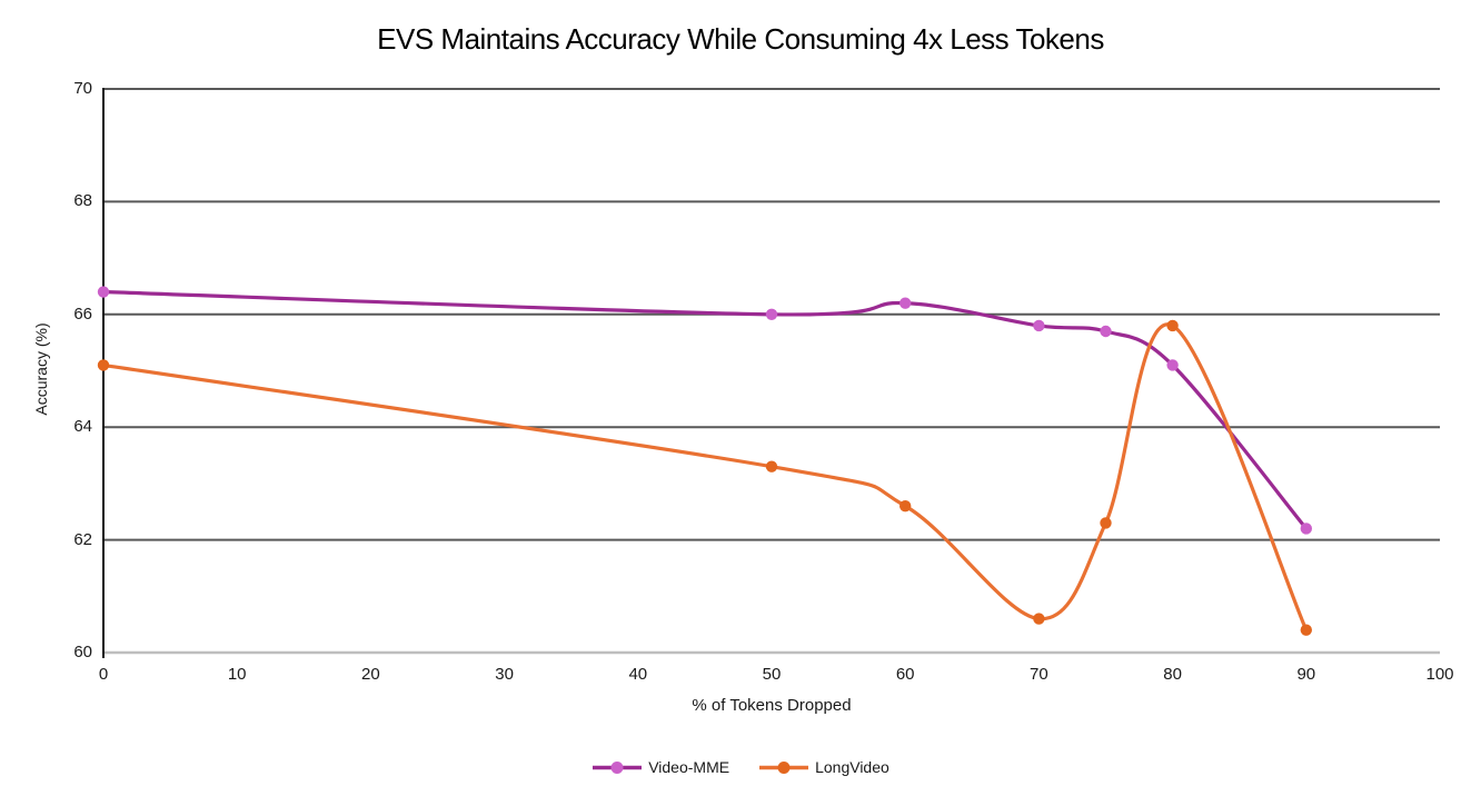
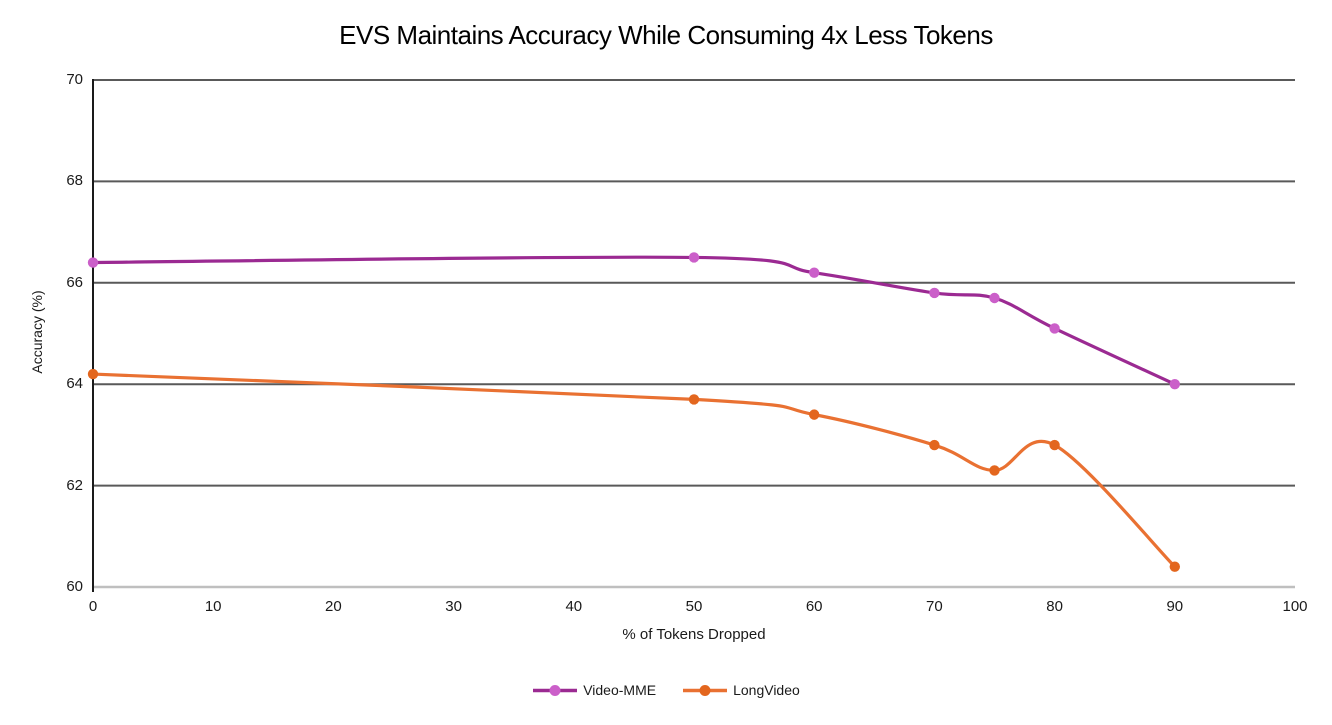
LongVideo/0: 65.1 -> 64.2
Video-MME/50: 66.0 -> 66.5
LongVideo/50: 63.3 -> 63.7
LongVideo/60: 62.6 -> 63.4
LongVideo/70: 60.6 -> 62.8
LongVideo/80: 65.8 -> 62.8
Video-MME/90: 62.2 -> 64.0
